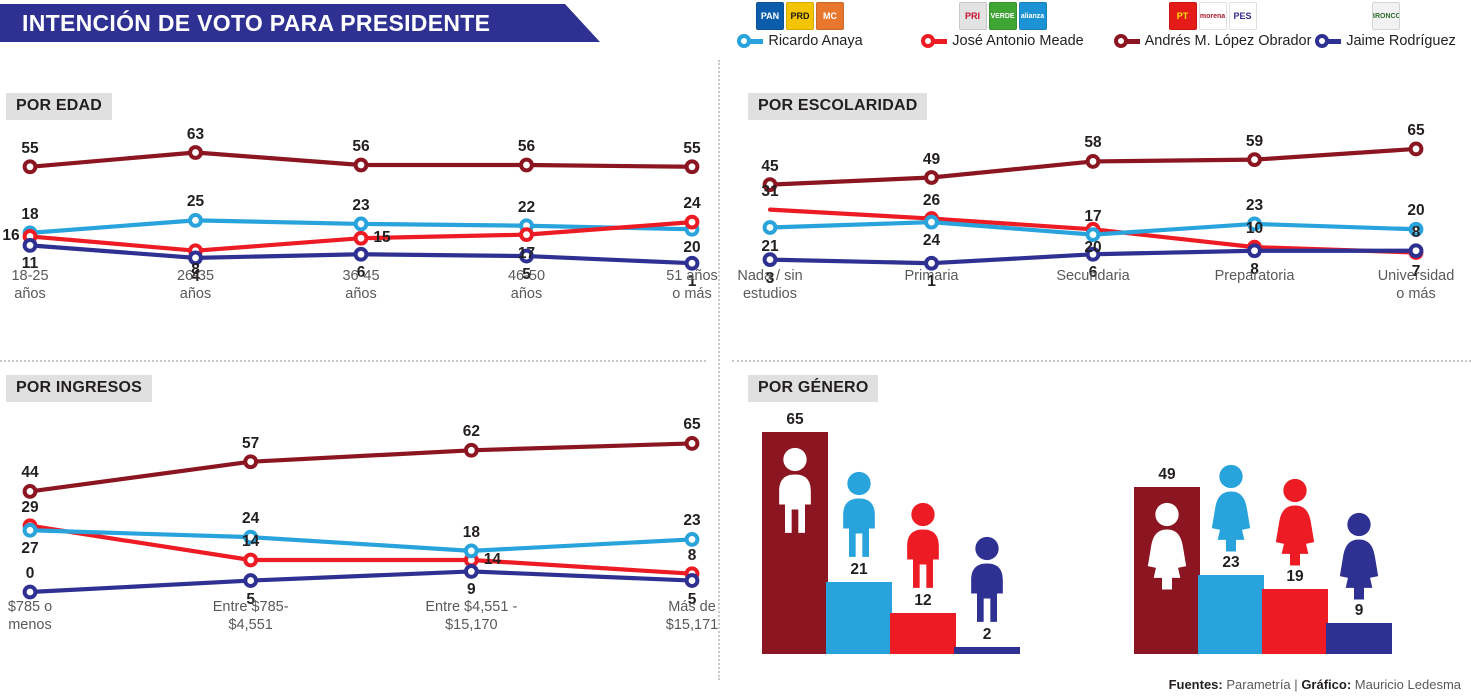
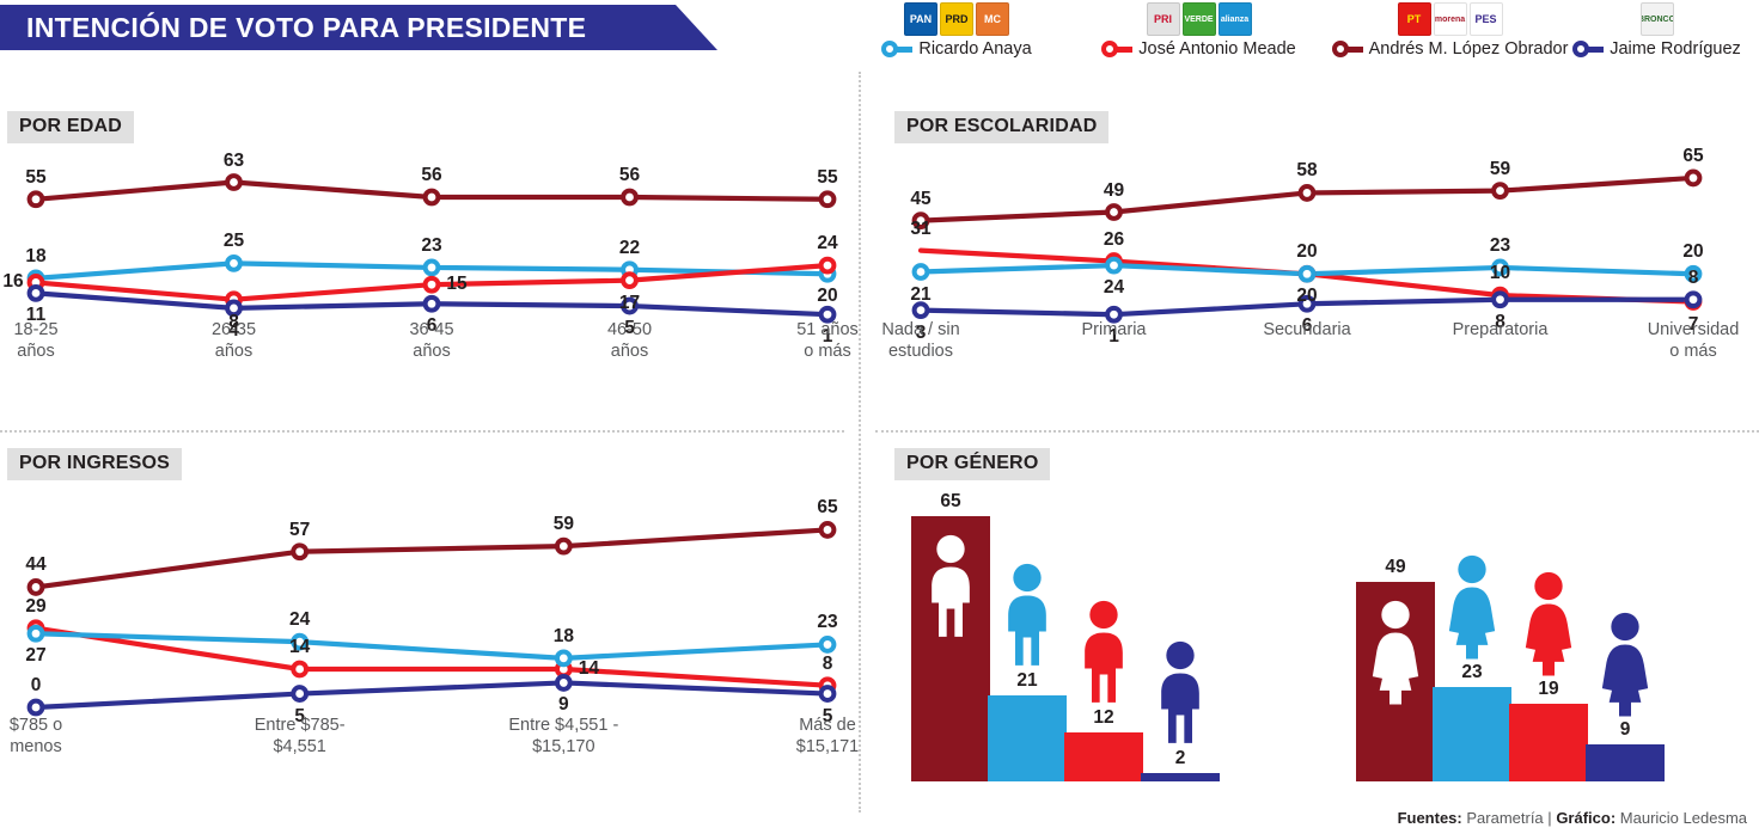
POR ESCOLARIDAD/Ricardo Anaya/Secundaria: 17 -> 20
POR INGRESOS/Andrés M. López Obrador/Entre $4,551 - $15,170: 62 -> 59
